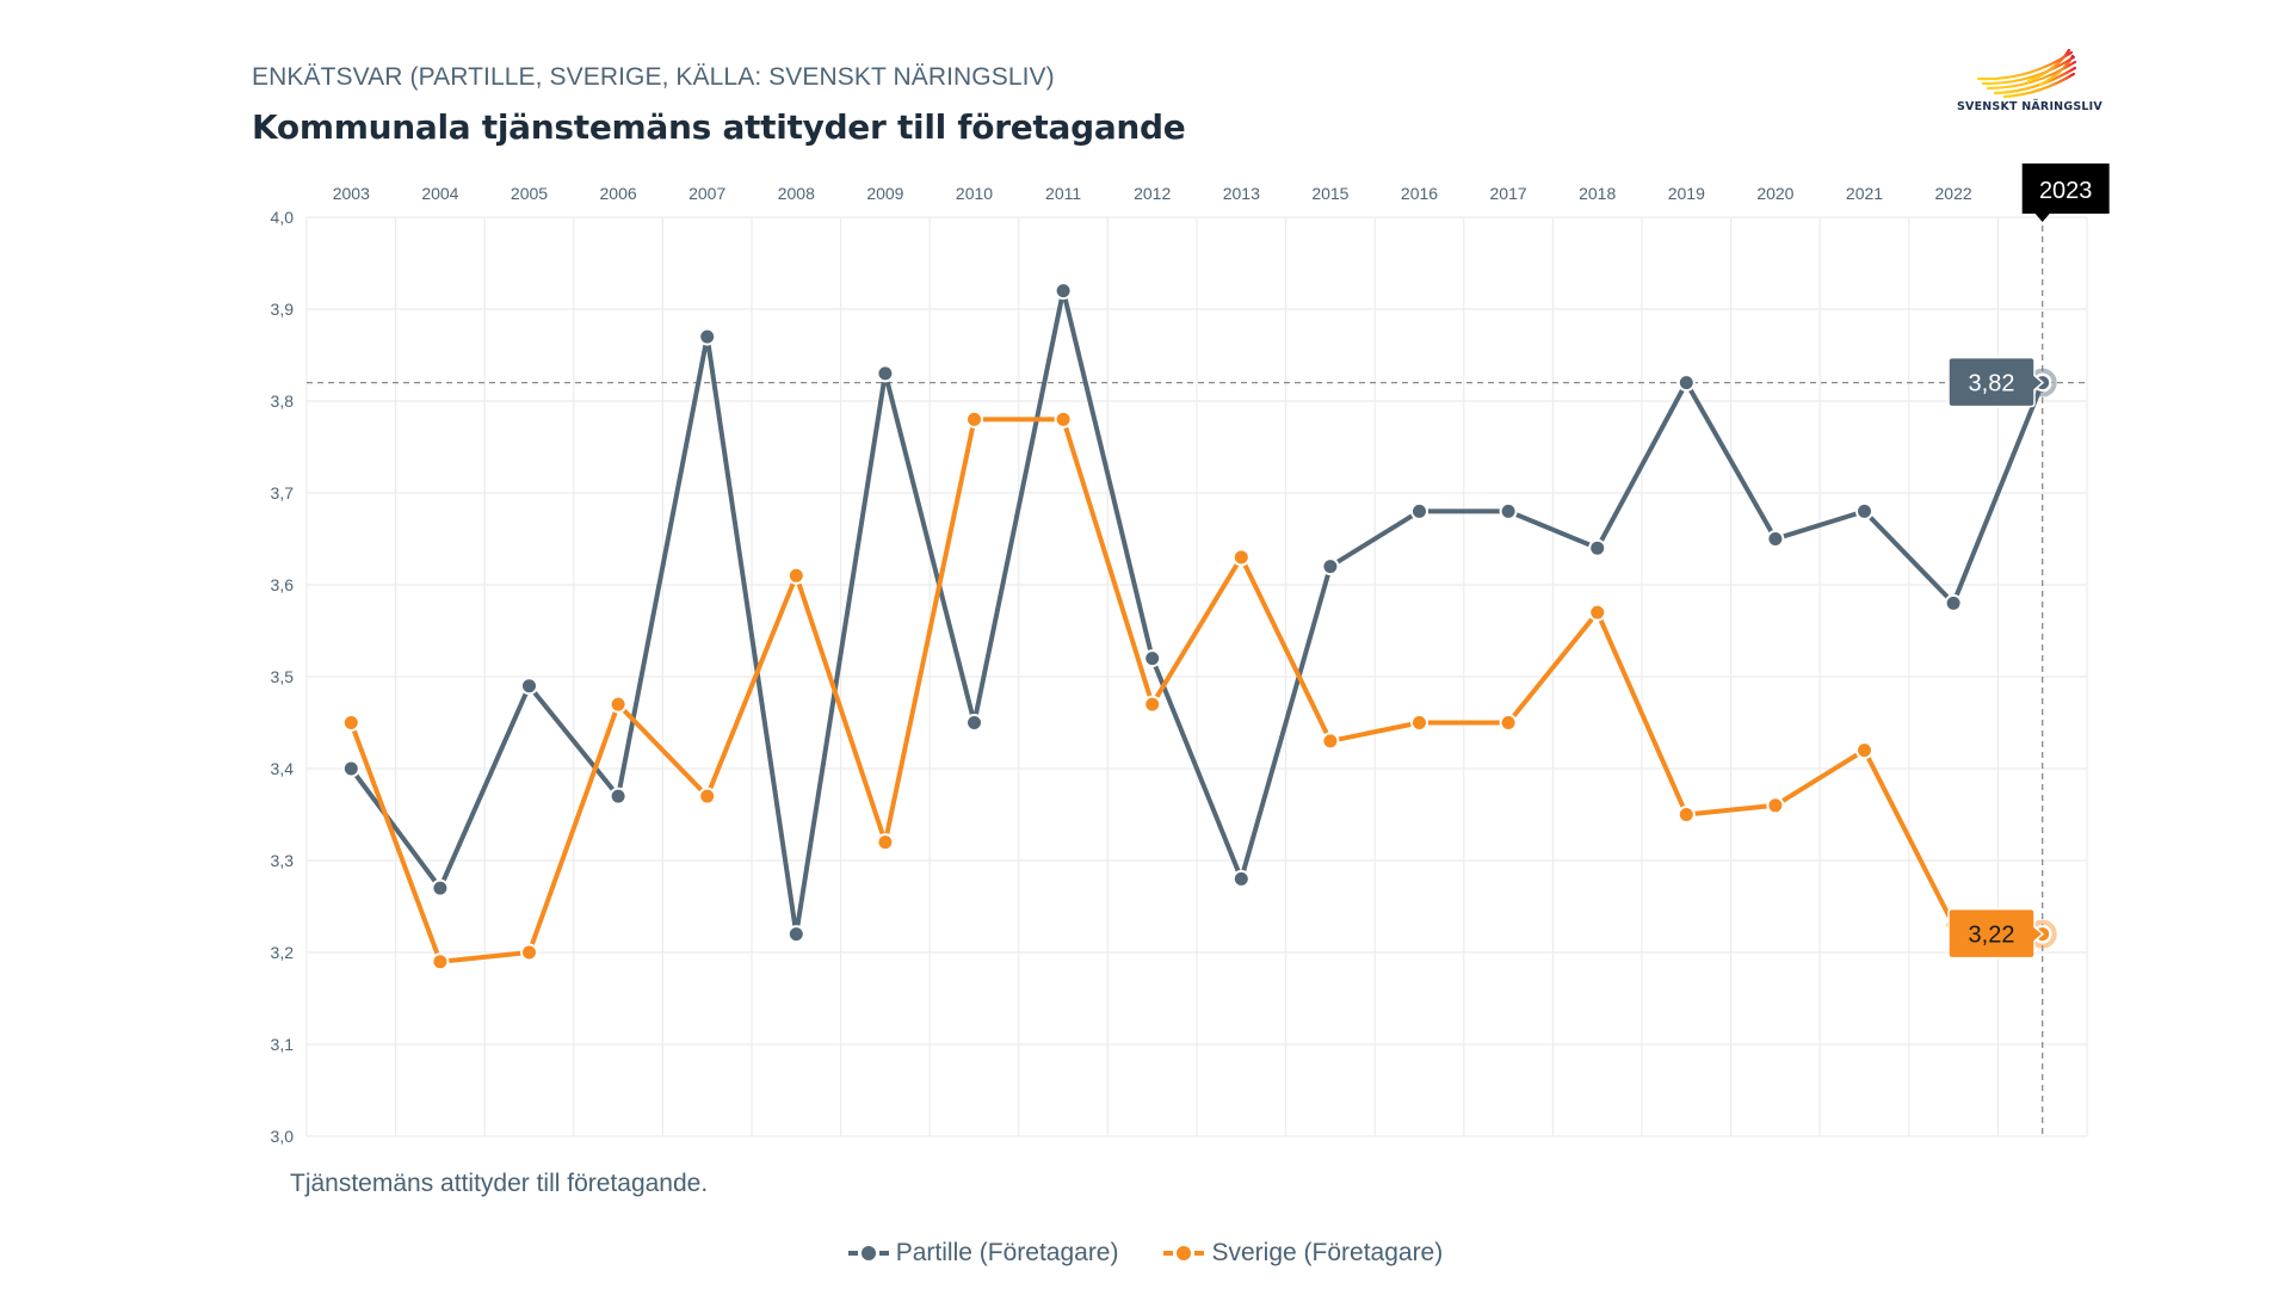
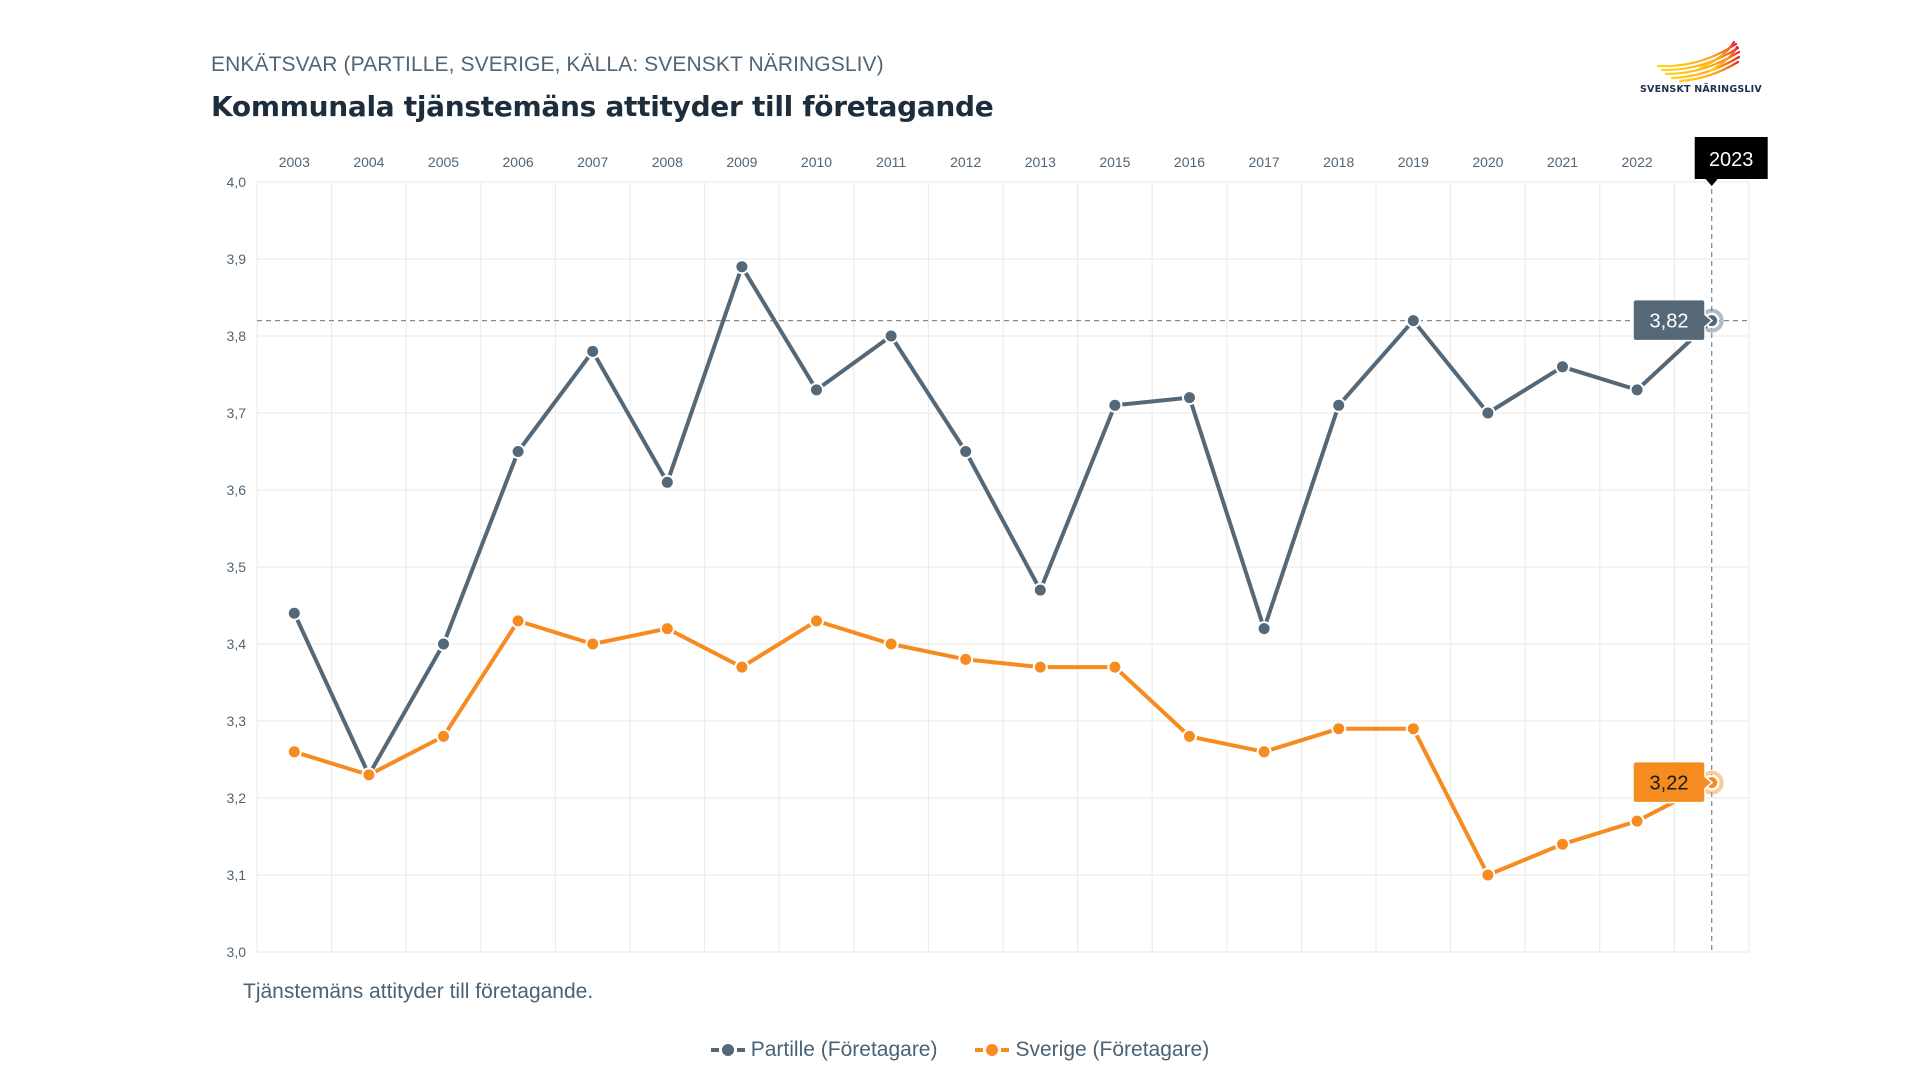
Partille (Företagare)/2003: 3,40 -> 3,44
Sverige (Företagare)/2003: 3,45 -> 3,26
Partille (Företagare)/2004: 3,27 -> 3,23
Sverige (Företagare)/2004: 3,19 -> 3,23
Partille (Företagare)/2005: 3,49 -> 3,40
Sverige (Företagare)/2005: 3,20 -> 3,28
Partille (Företagare)/2006: 3,37 -> 3,65
Sverige (Företagare)/2006: 3,47 -> 3,43
Partille (Företagare)/2007: 3,87 -> 3,78
Sverige (Företagare)/2007: 3,37 -> 3,40
Partille (Företagare)/2008: 3,22 -> 3,61
Sverige (Företagare)/2008: 3,61 -> 3,42
Partille (Företagare)/2009: 3,83 -> 3,89
Sverige (Företagare)/2009: 3,32 -> 3,37
Partille (Företagare)/2010: 3,45 -> 3,73
Sverige (Företagare)/2010: 3,78 -> 3,43
Partille (Företagare)/2011: 3,92 -> 3,80
Sverige (Företagare)/2011: 3,78 -> 3,40
Partille (Företagare)/2012: 3,52 -> 3,65
Sverige (Företagare)/2012: 3,47 -> 3,38
Partille (Företagare)/2013: 3,28 -> 3,47
Sverige (Företagare)/2013: 3,63 -> 3,37
Partille (Företagare)/2015: 3,62 -> 3,71
Sverige (Företagare)/2015: 3,43 -> 3,37
Partille (Företagare)/2016: 3,68 -> 3,72
Sverige (Företagare)/2016: 3,45 -> 3,28
Partille (Företagare)/2017: 3,68 -> 3,42
Sverige (Företagare)/2017: 3,45 -> 3,26
Partille (Företagare)/2018: 3,64 -> 3,71
Sverige (Företagare)/2018: 3,57 -> 3,29
Sverige (Företagare)/2019: 3,35 -> 3,29
Partille (Företagare)/2020: 3,65 -> 3,70
Sverige (Företagare)/2020: 3,36 -> 3,10
Partille (Företagare)/2021: 3,68 -> 3,76
Sverige (Företagare)/2021: 3,42 -> 3,14
Partille (Företagare)/2022: 3,58 -> 3,73
Sverige (Företagare)/2022: 3,23 -> 3,17
